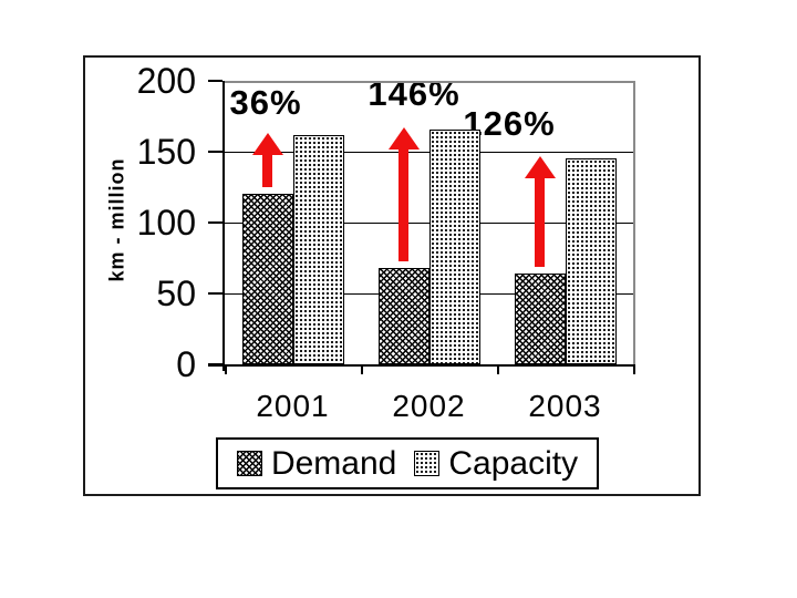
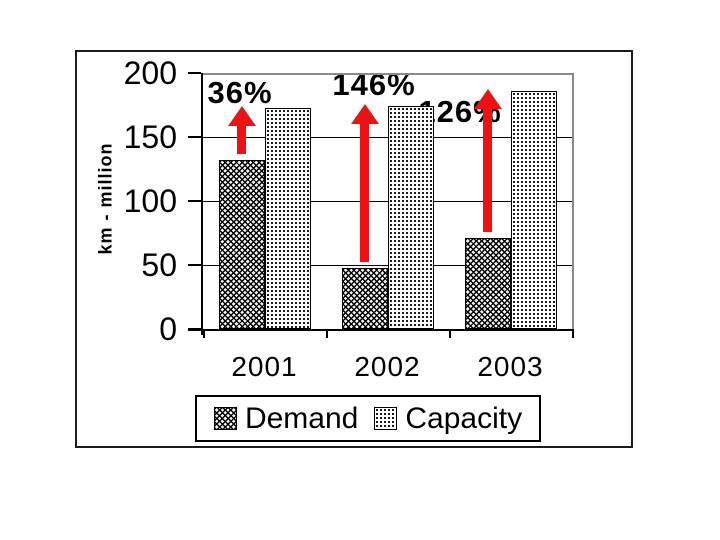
Demand/2001: 120 -> 132
Capacity/2001: 162 -> 173
Demand/2002: 68 -> 48
Capacity/2002: 166 -> 174
Demand/2003: 64 -> 71
Capacity/2003: 145 -> 186
